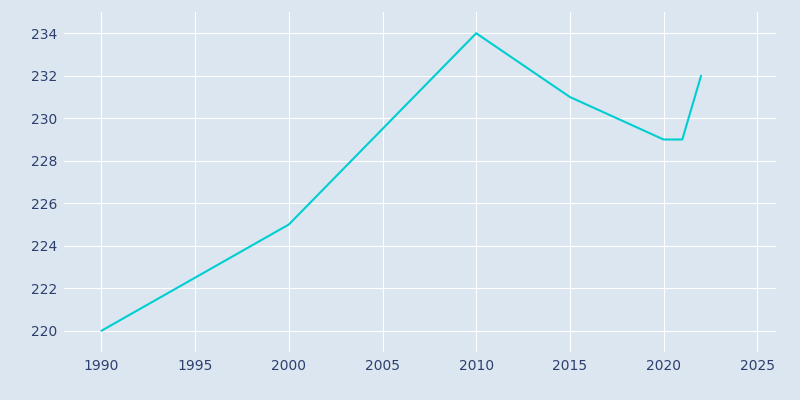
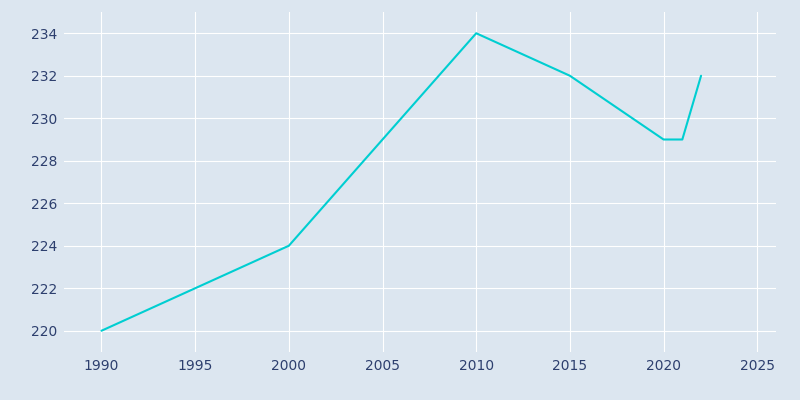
2000: 225 -> 224
2015: 231 -> 232
